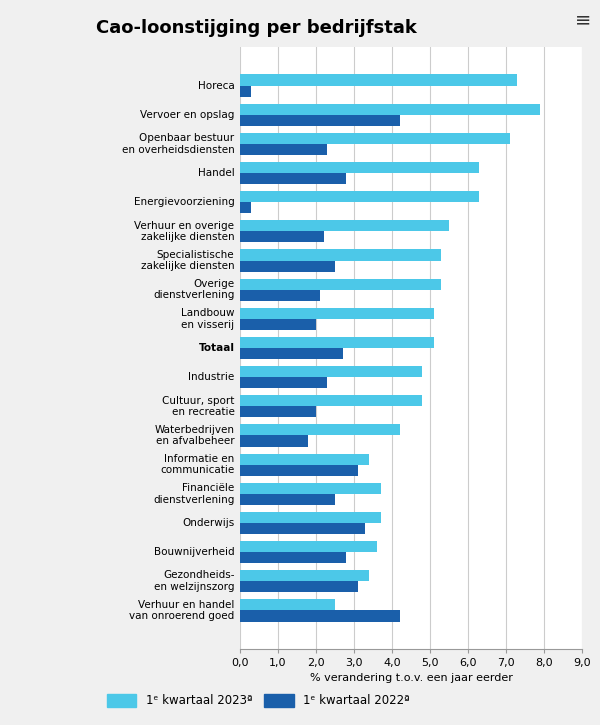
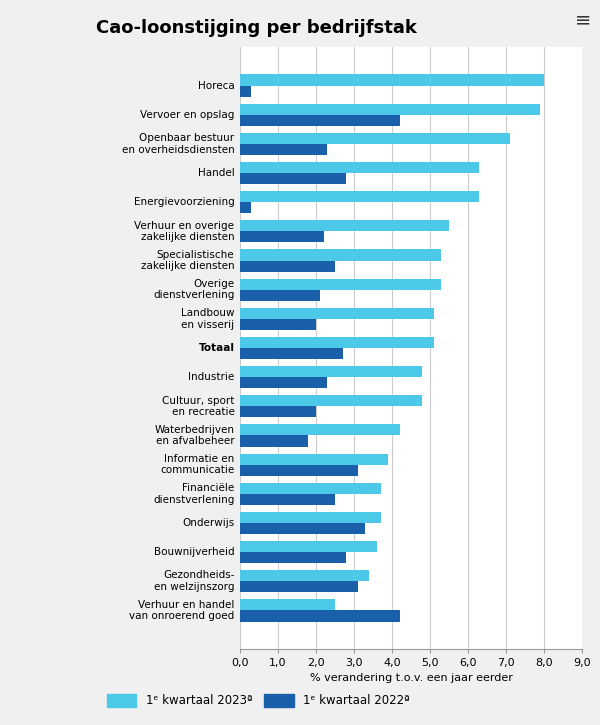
1ᵉ kwartaal 2023ª/Horeca: 7,3 -> 8,0
1ᵉ kwartaal 2023ª/Informatie en communicatie: 3,4 -> 3,9
